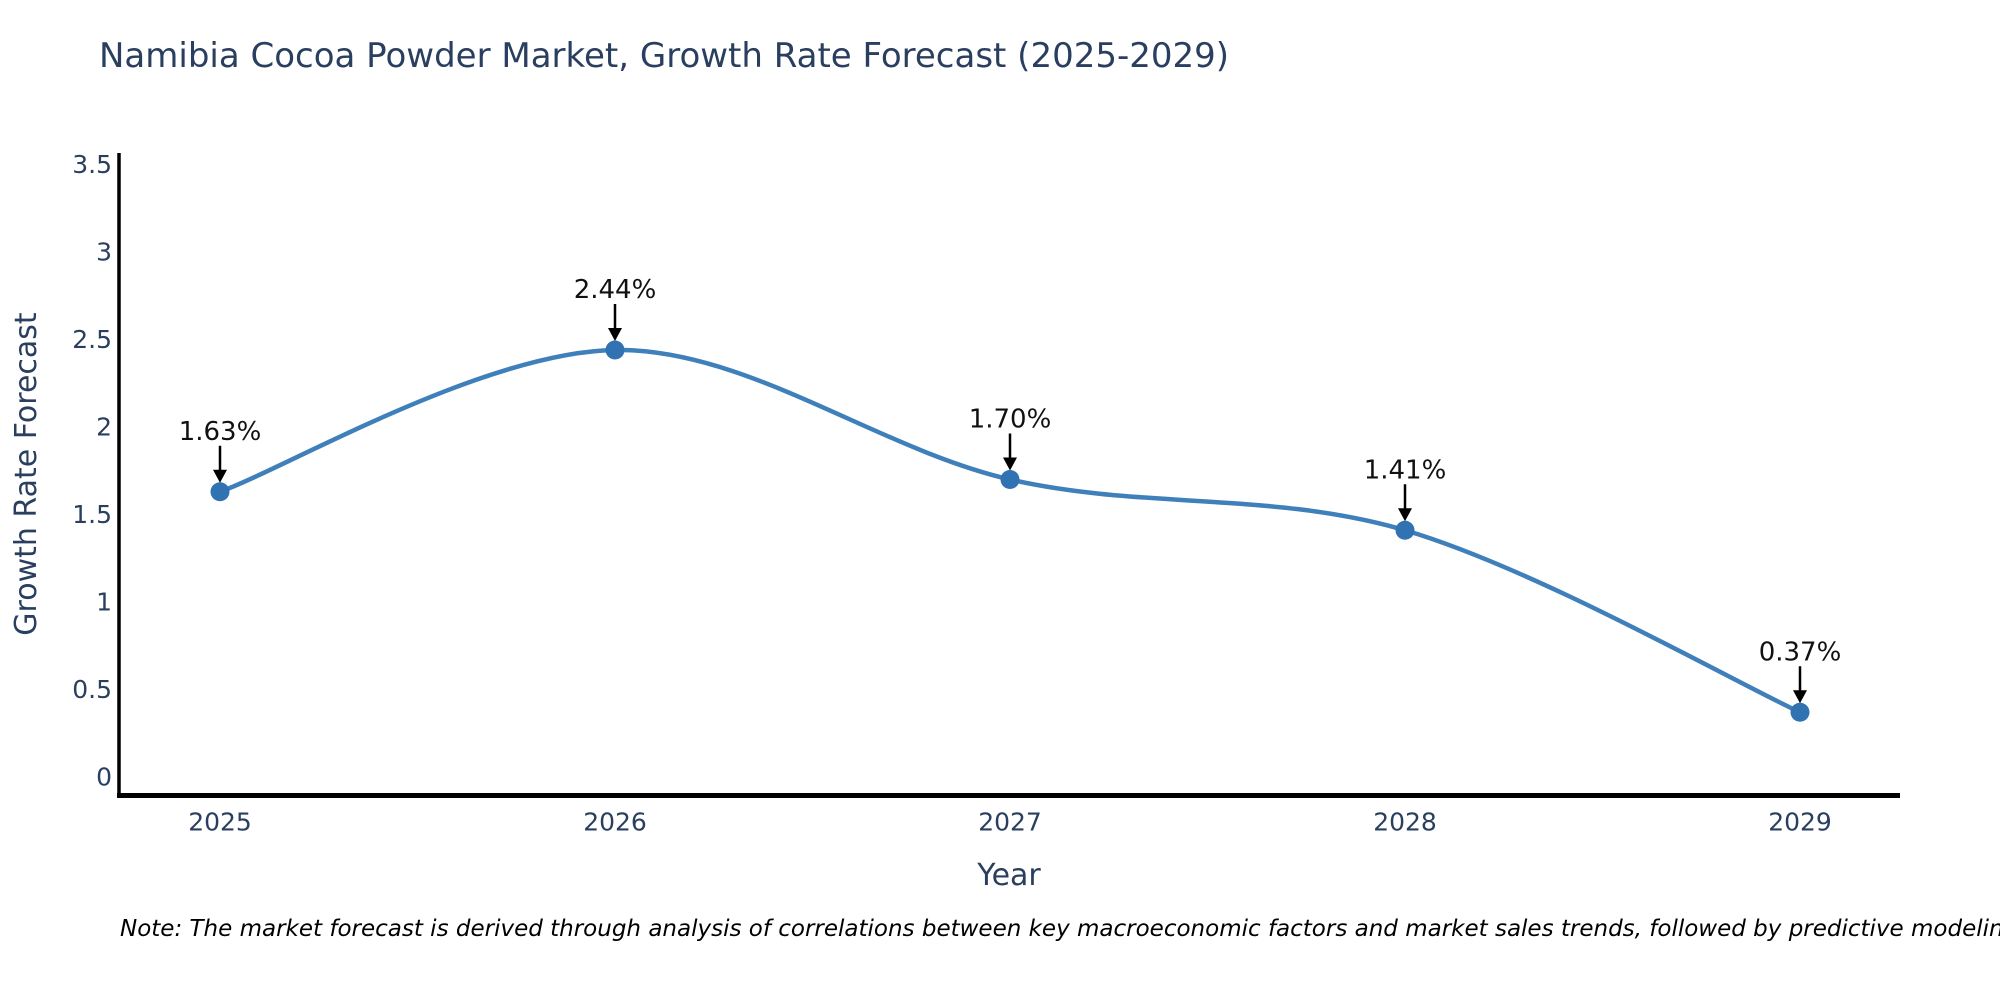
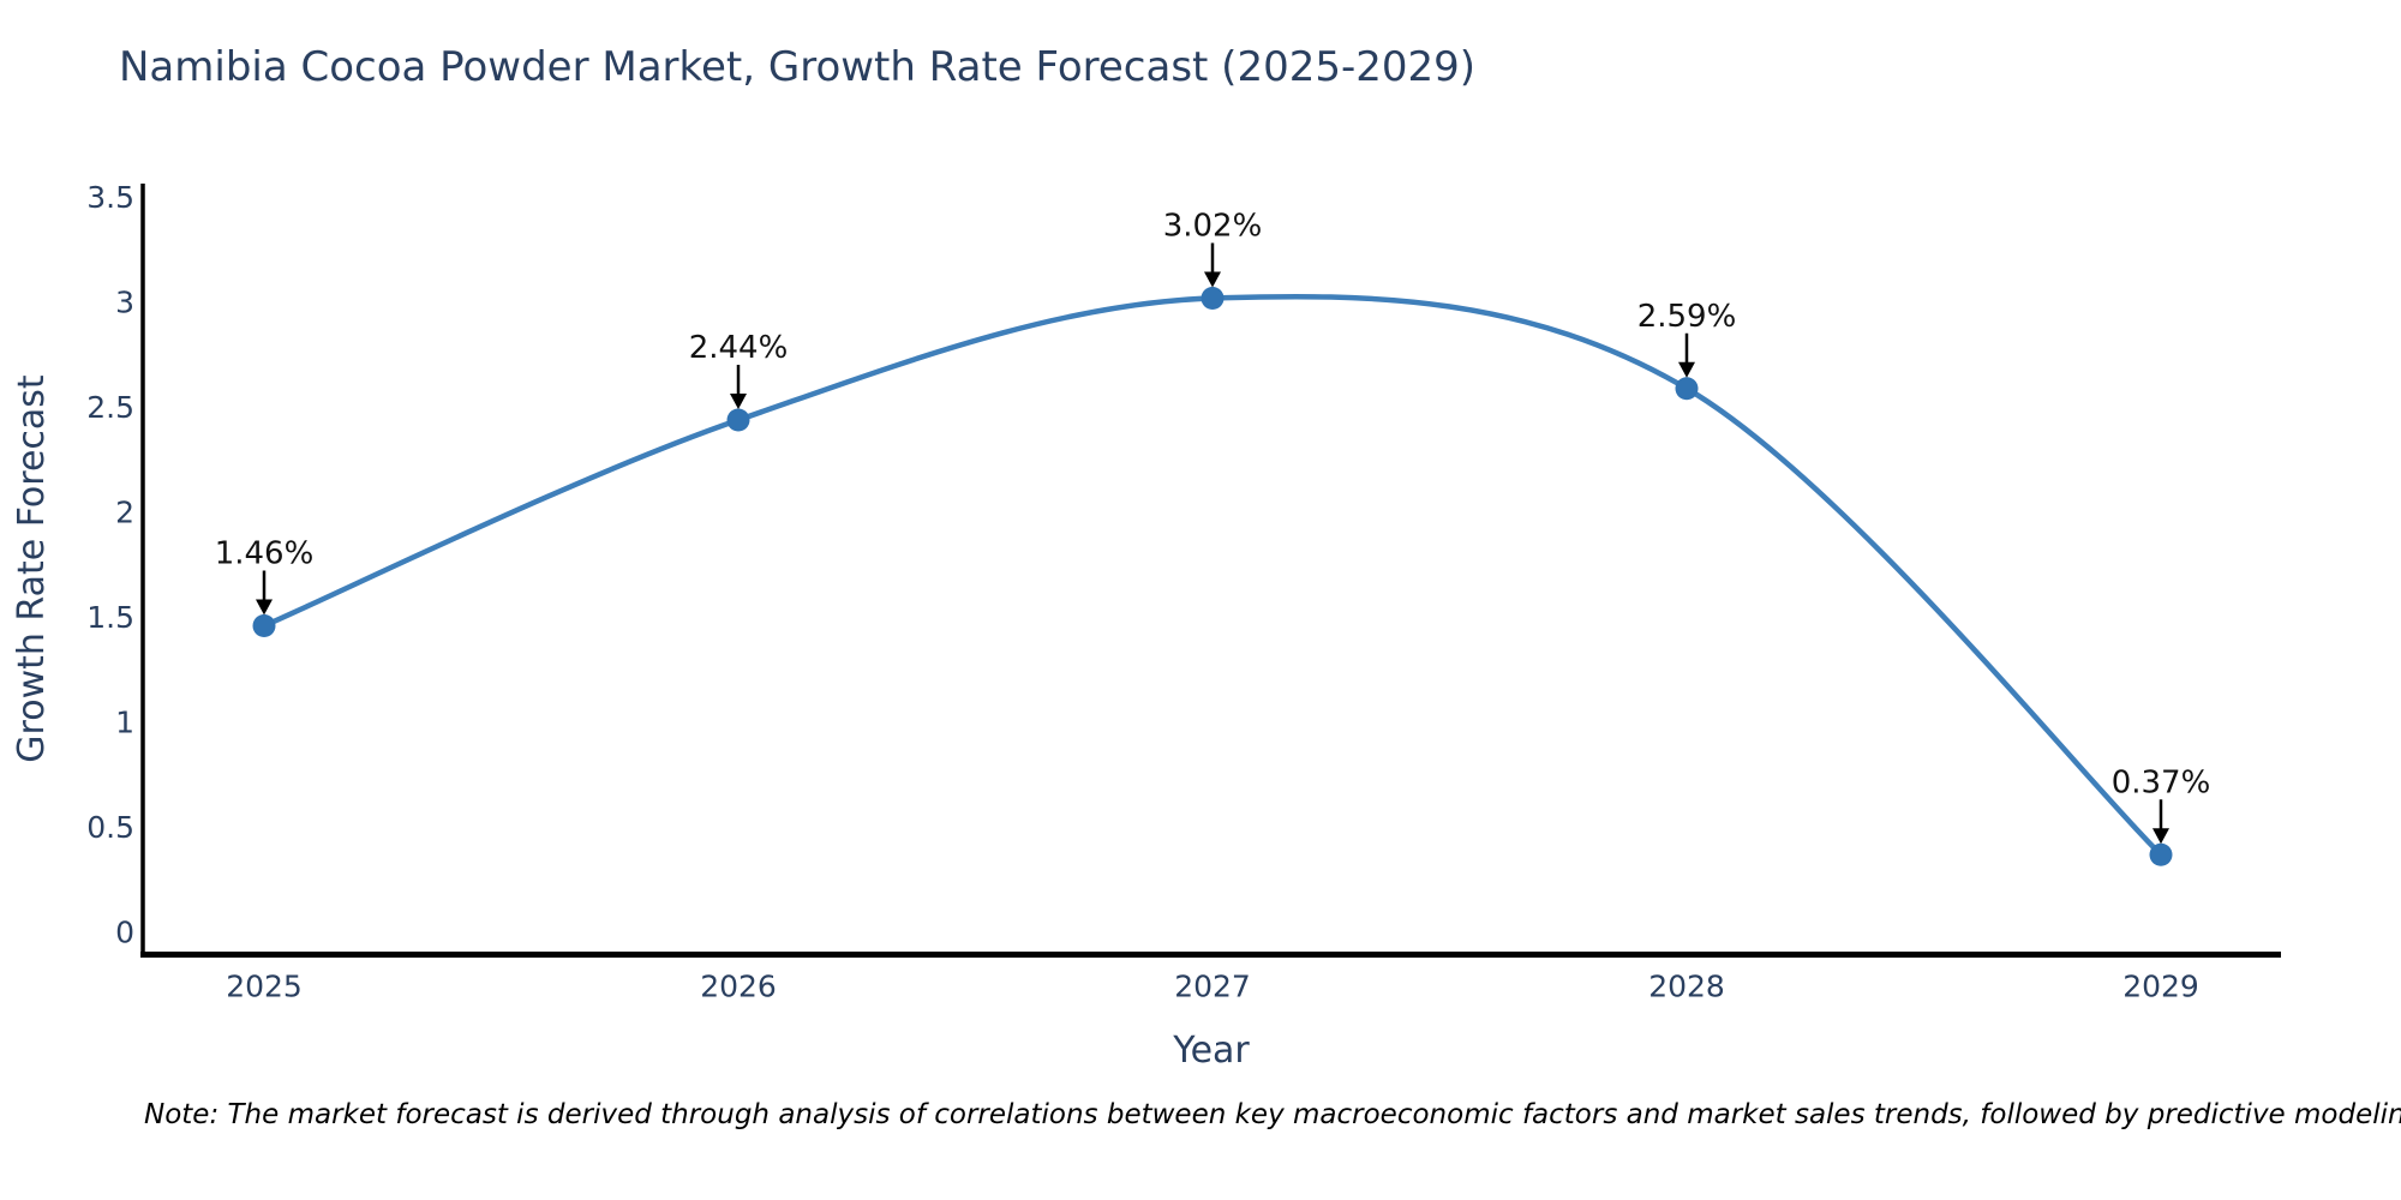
2025: 1.63% -> 1.46%
2027: 1.70% -> 3.02%
2028: 1.41% -> 2.59%
